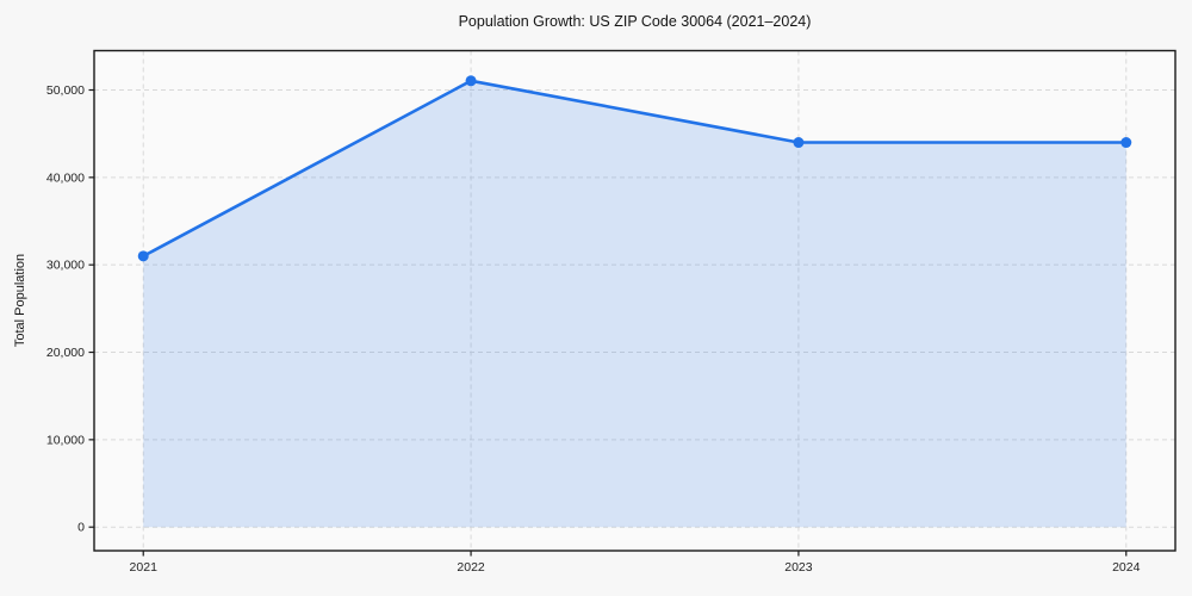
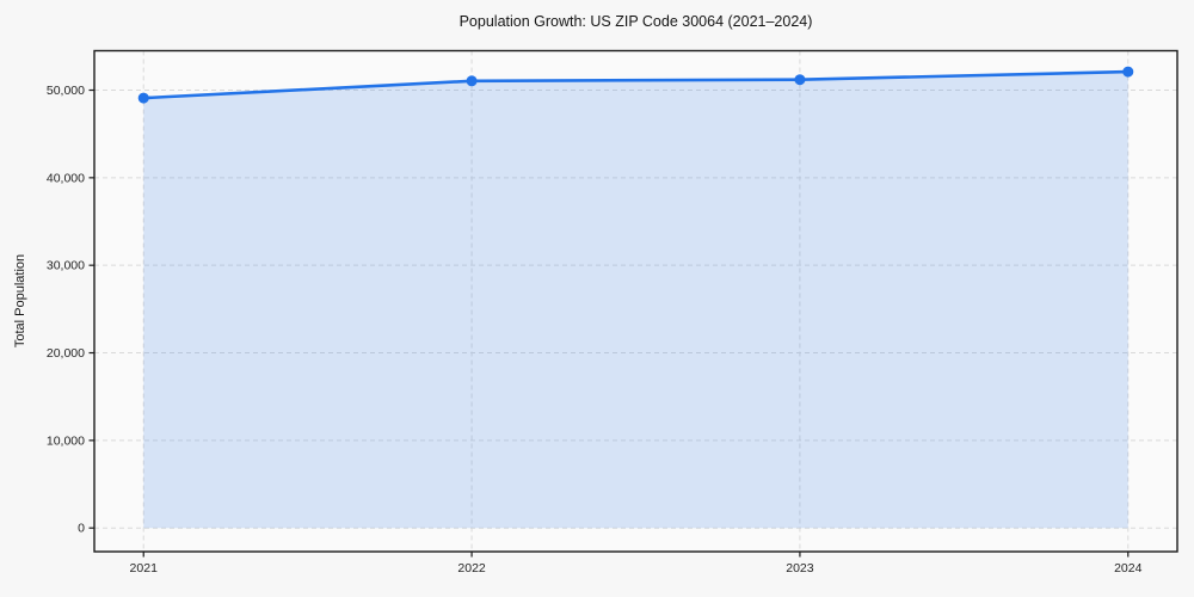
2021: 31000 -> 49000
2023: 44000 -> 51000
2024: 44000 -> 52000
